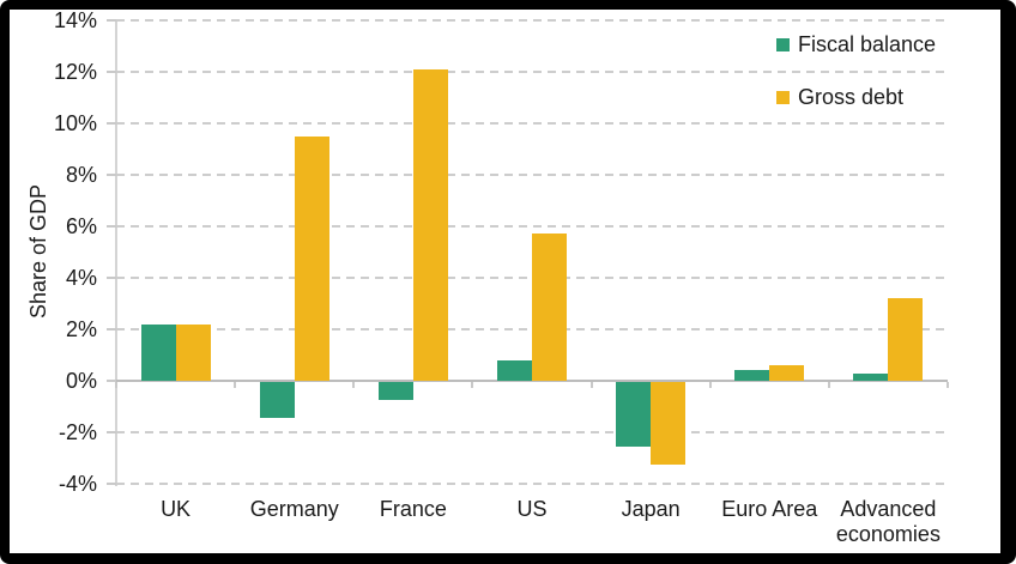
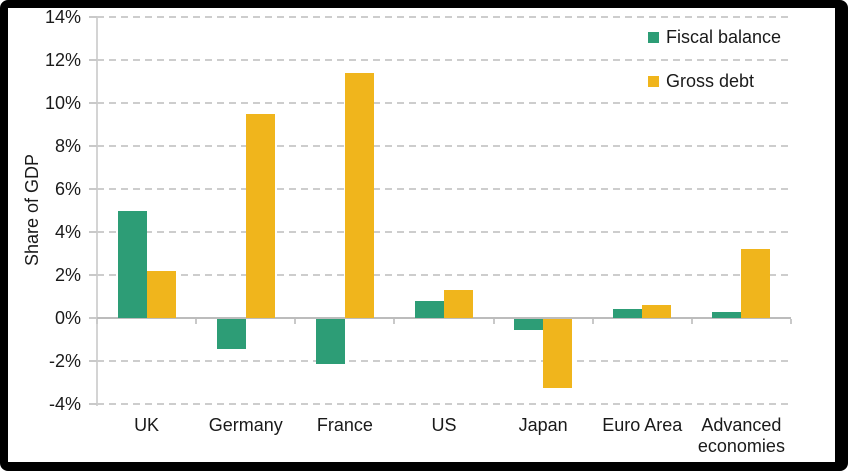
Fiscal balance/UK: 2.2% -> 5.0%
Fiscal balance/France: -0.7% -> -2.1%
Gross debt/France: 12.1% -> 11.4%
Gross debt/US: 5.7% -> 1.3%
Fiscal balance/Japan: -2.5% -> -0.5%
